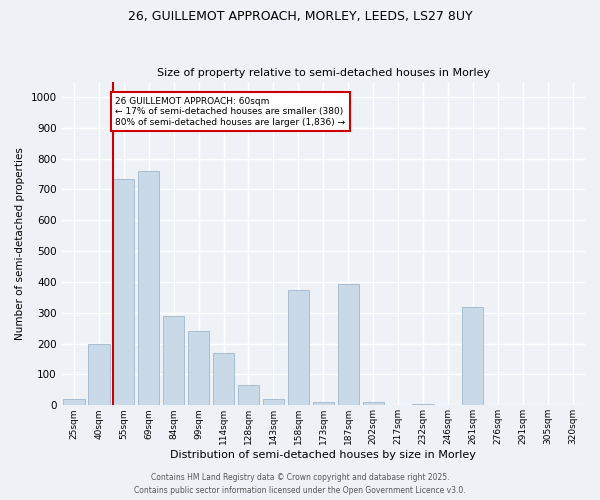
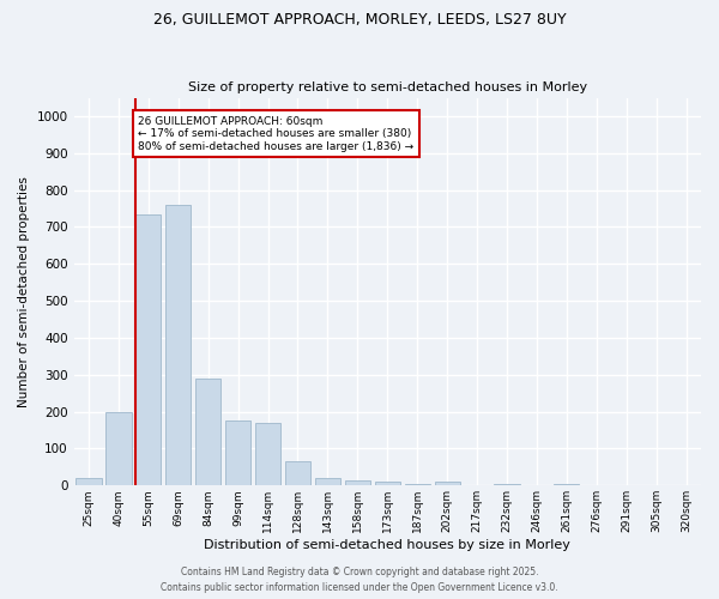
99sqm: 240 -> 175
158sqm: 375 -> 15
187sqm: 395 -> 5
261sqm: 320 -> 5
